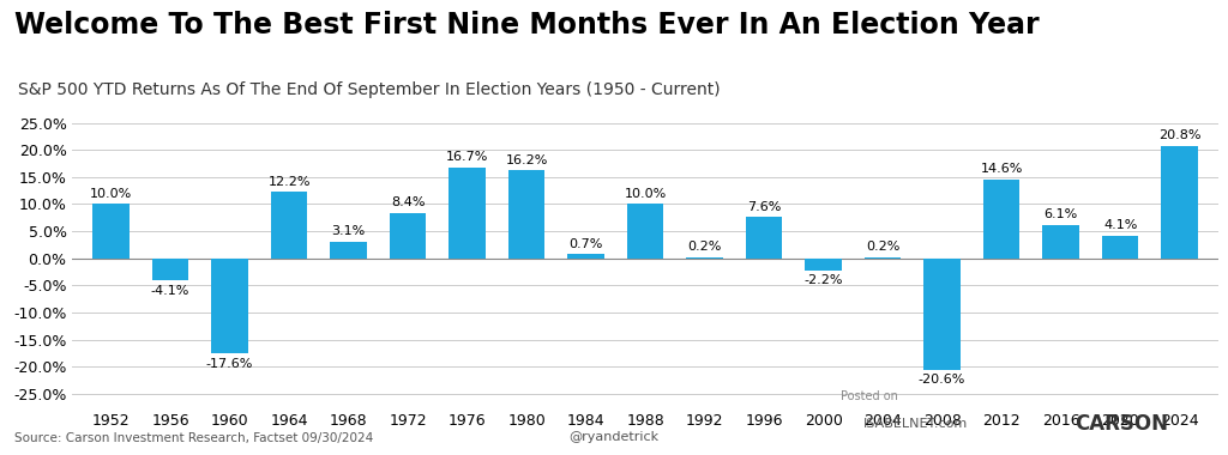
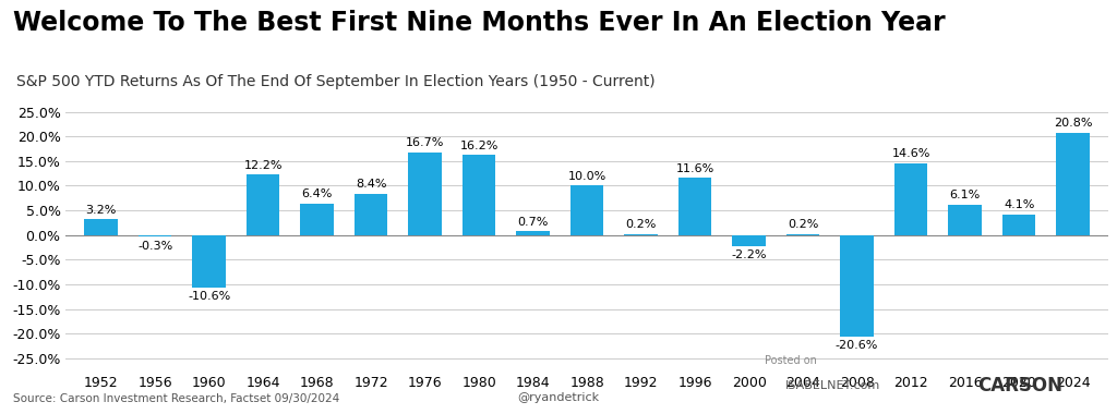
1952: 10.0% -> 3.2%
1956: -4.1% -> -0.3%
1960: -17.6% -> -10.6%
1968: 3.1% -> 6.4%
1996: 7.6% -> 11.6%
